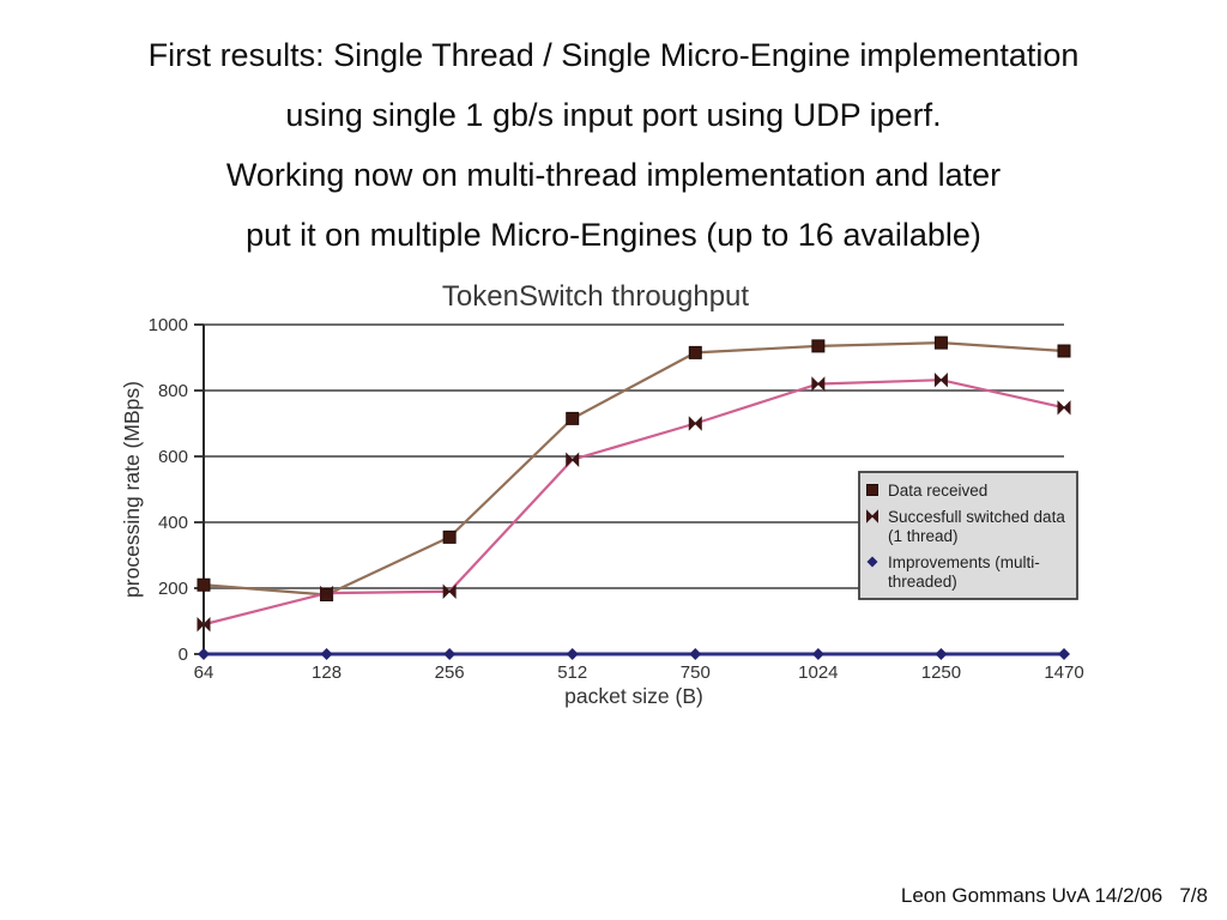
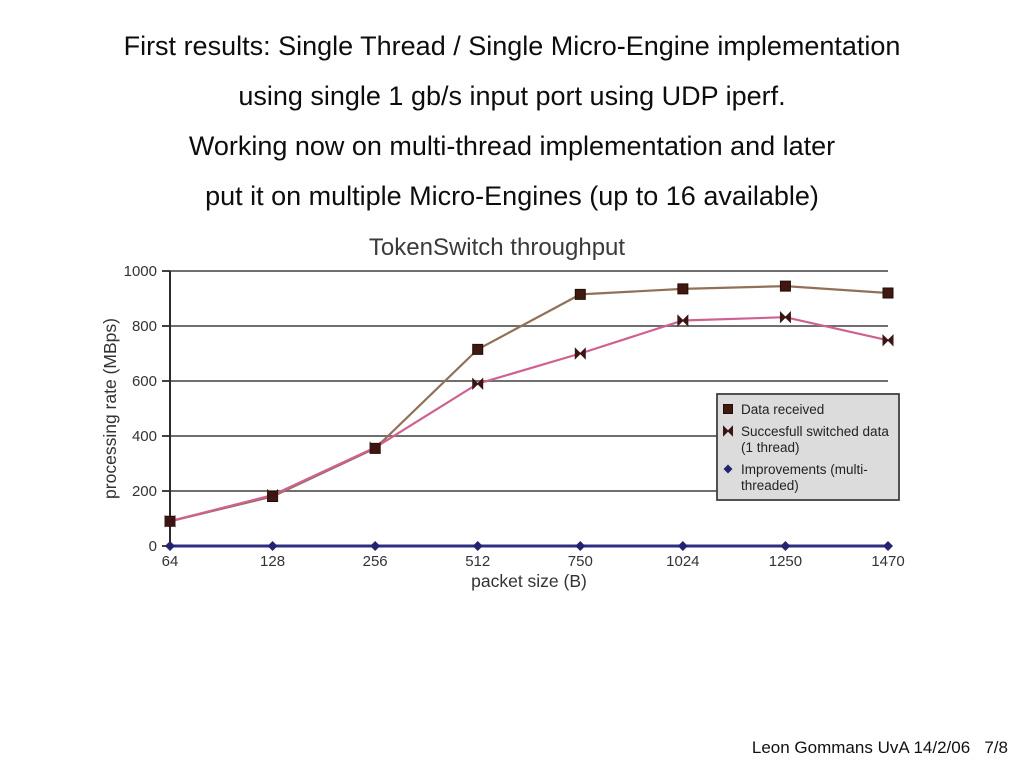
Data received/64: 210 -> 90
Succesfull switched data (1 thread)/256: 190 -> 360
